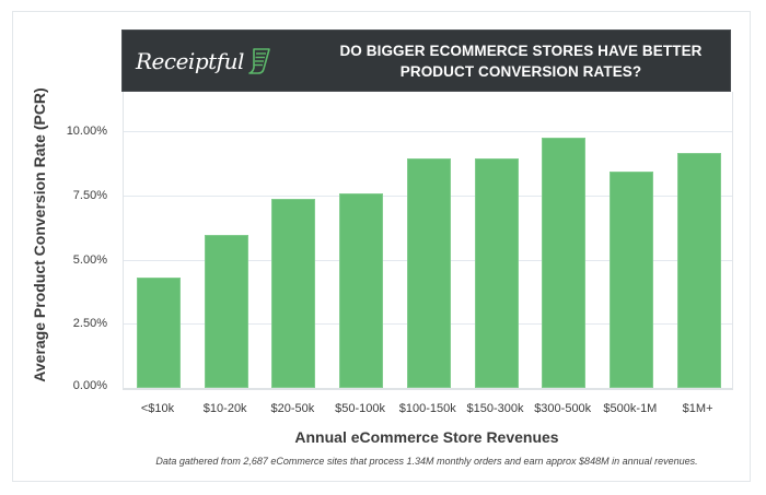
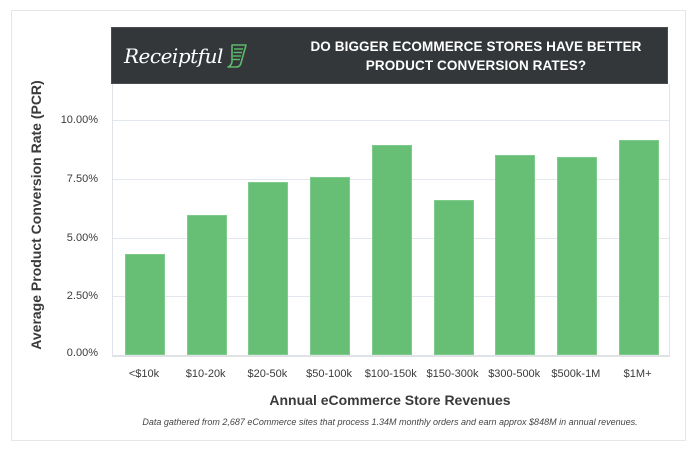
$150-300k: 8.9% -> 6.6%
$300-500k: 9.7% -> 8.5%
